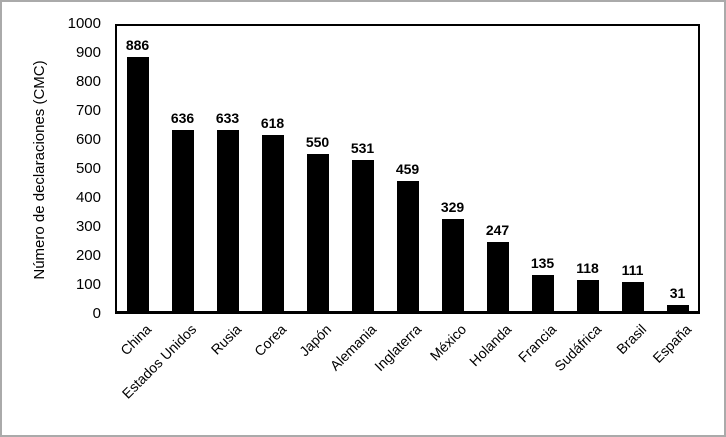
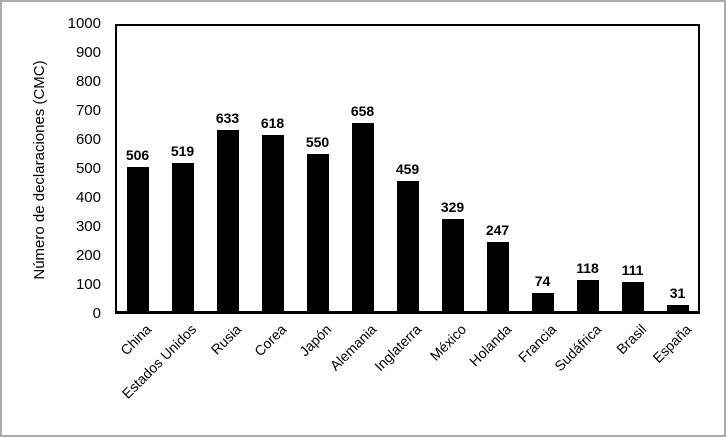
China: 886 -> 506
Estados Unidos: 636 -> 519
Alemania: 531 -> 658
Francia: 135 -> 74
